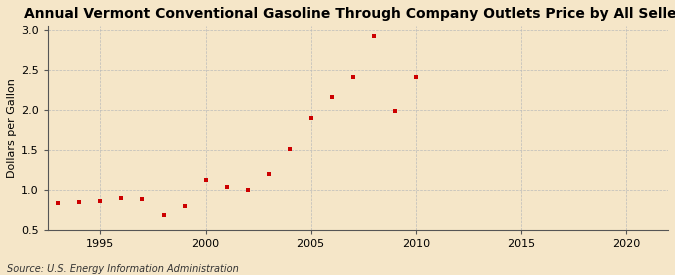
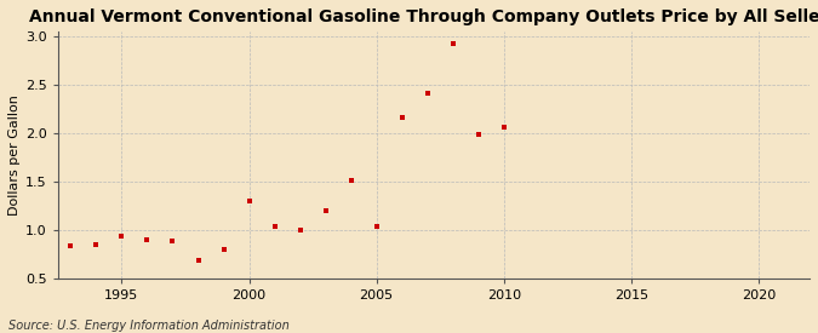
1995: 0.86 -> 0.94
2000: 1.13 -> 1.30
2005: 1.90 -> 1.04
2010: 2.41 -> 2.06
